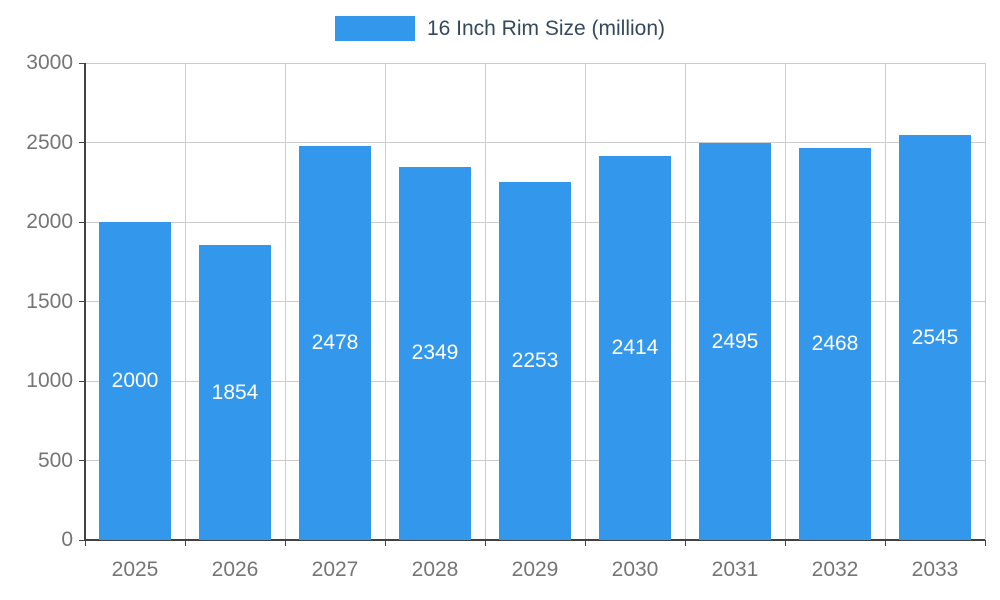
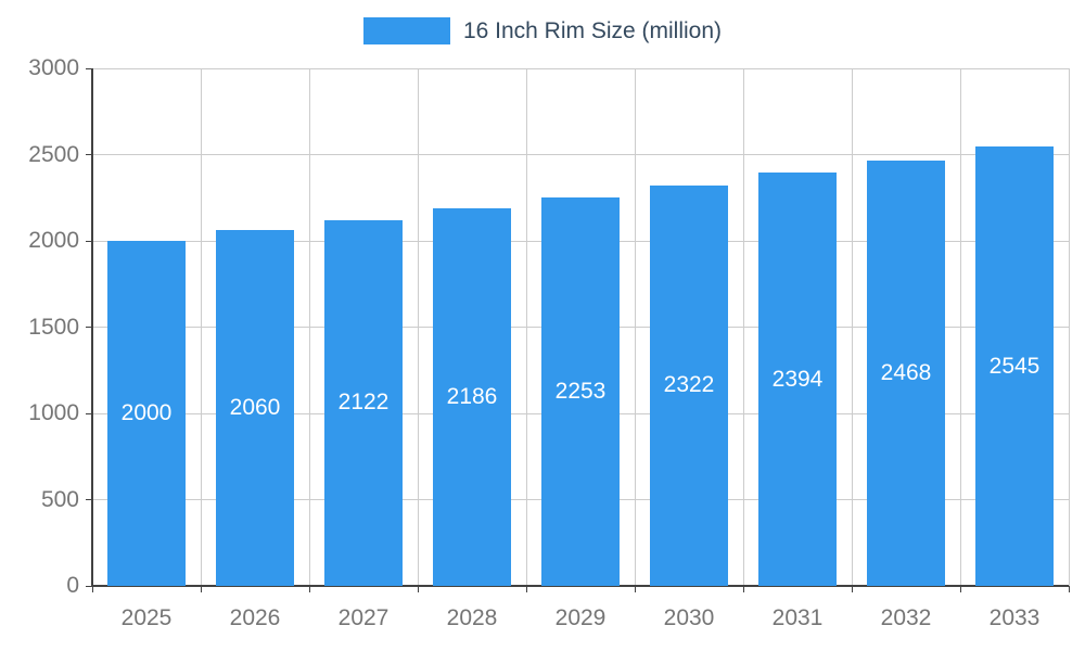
2026: 1854 -> 2060
2027: 2478 -> 2122
2028: 2349 -> 2186
2030: 2414 -> 2322
2031: 2495 -> 2394
